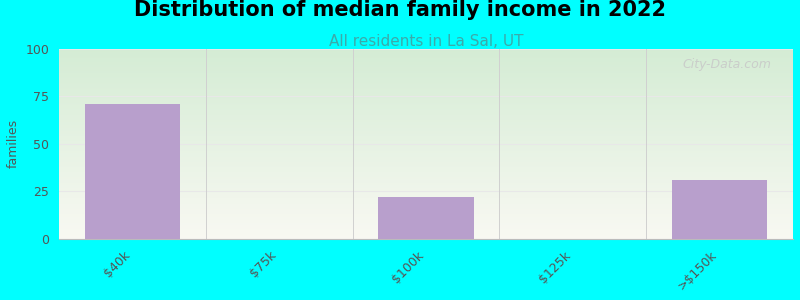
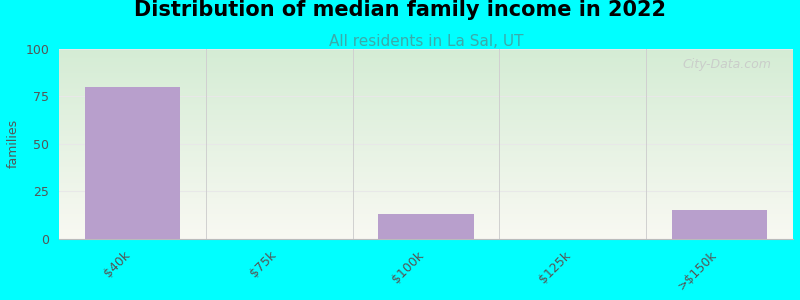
$40k: 71 -> 80
$100k: 22 -> 13
>$150k: 31 -> 15
